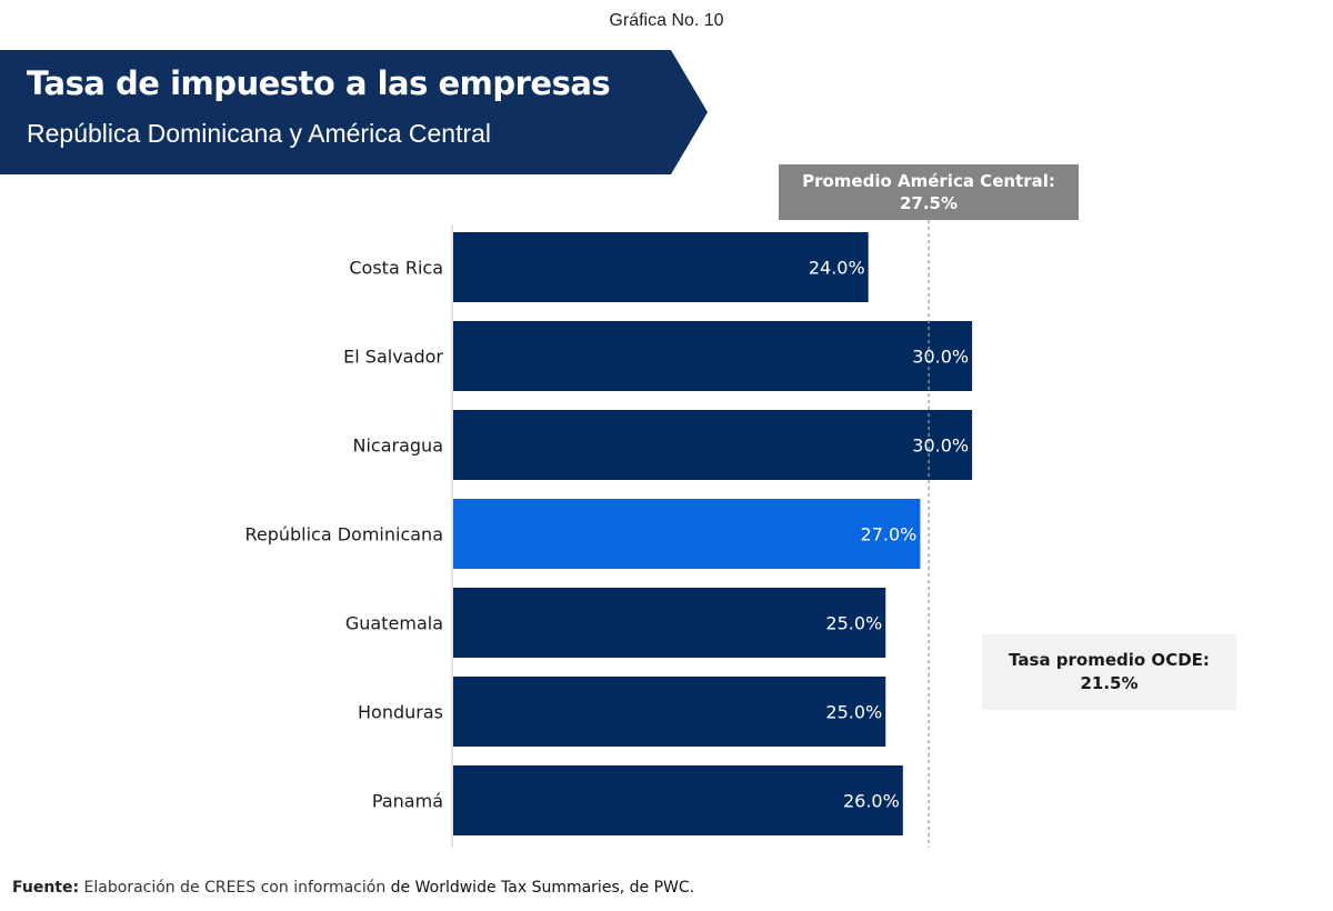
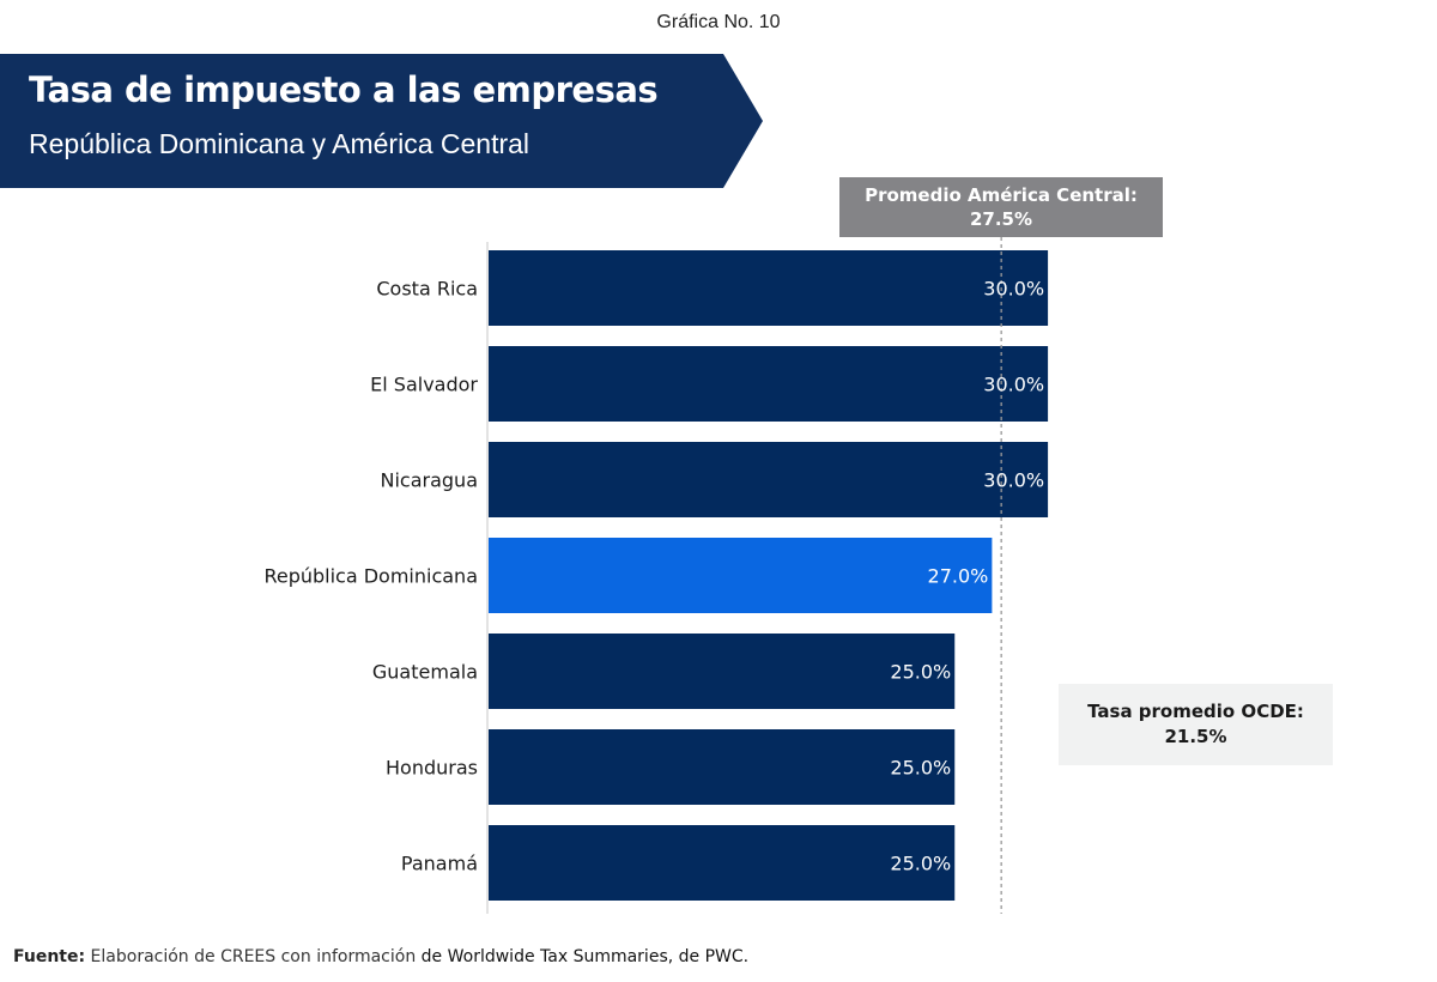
Costa Rica: 24.0% -> 30.0%
Panamá: 26.0% -> 25.0%
